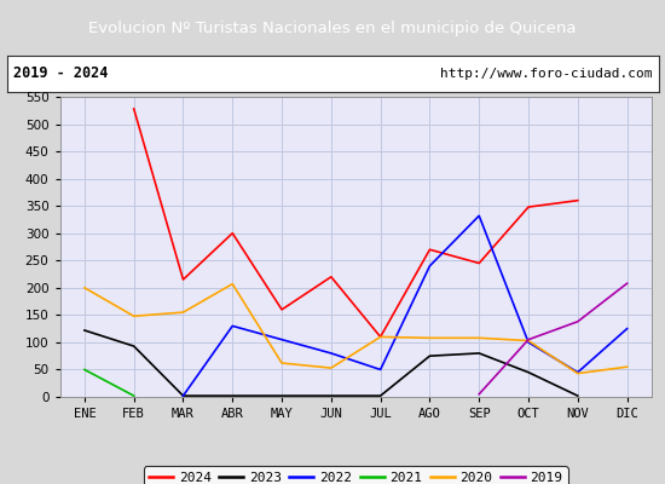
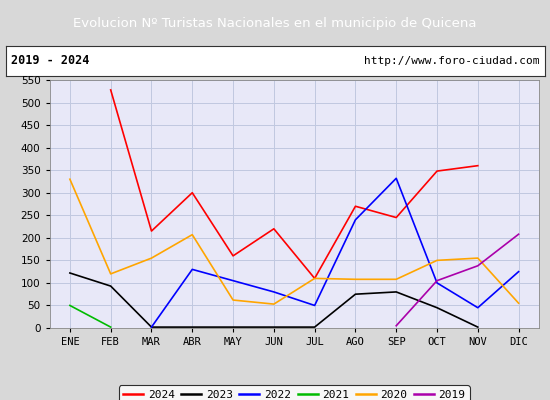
2020/ENE: 200 -> 330
2020/FEB: 148 -> 120
2020/OCT: 103 -> 150
2020/NOV: 43 -> 155
